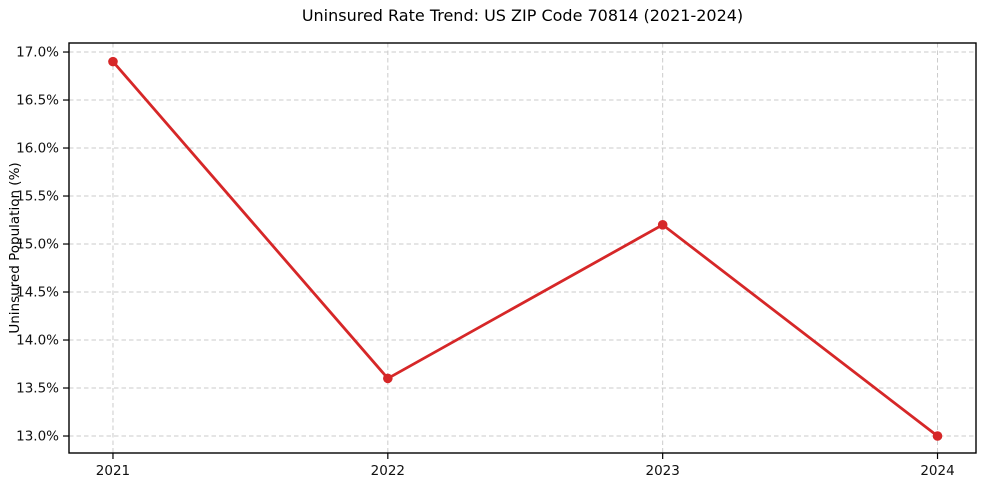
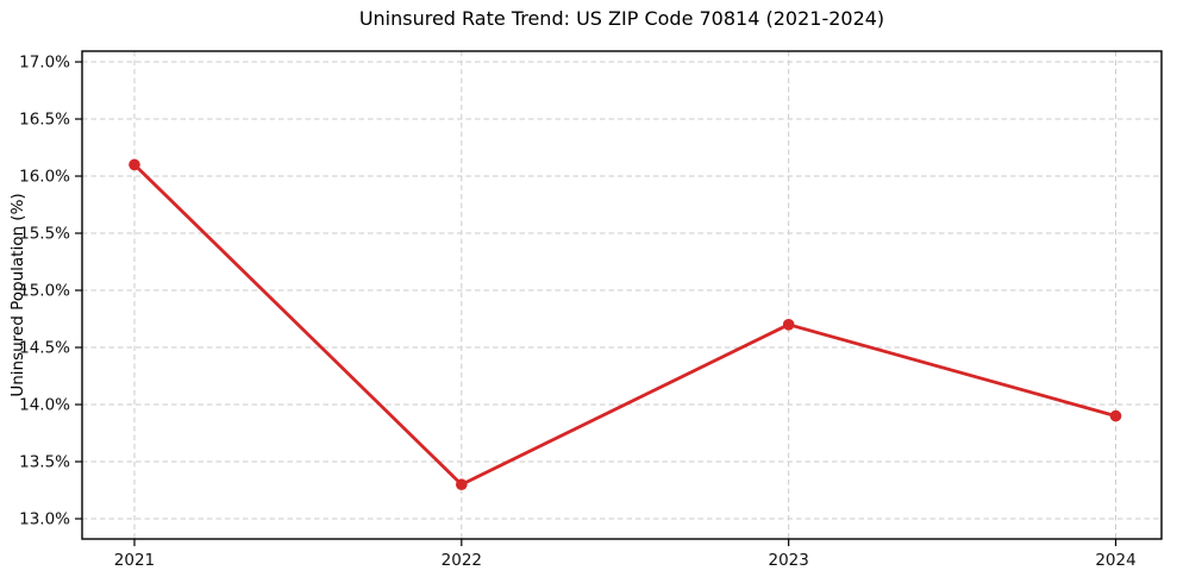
2021: 16.9% -> 16.1%
2022: 13.6% -> 13.3%
2023: 15.2% -> 14.7%
2024: 13.0% -> 13.9%
